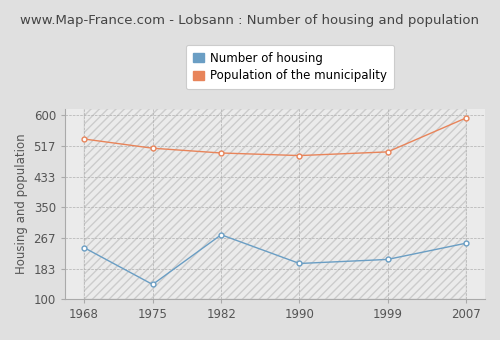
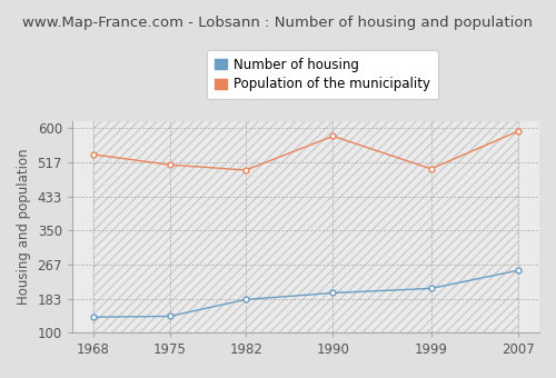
Number of housing/1968: 240 -> 138
Number of housing/1982: 275 -> 181
Population of the municipality/1990: 490 -> 580
